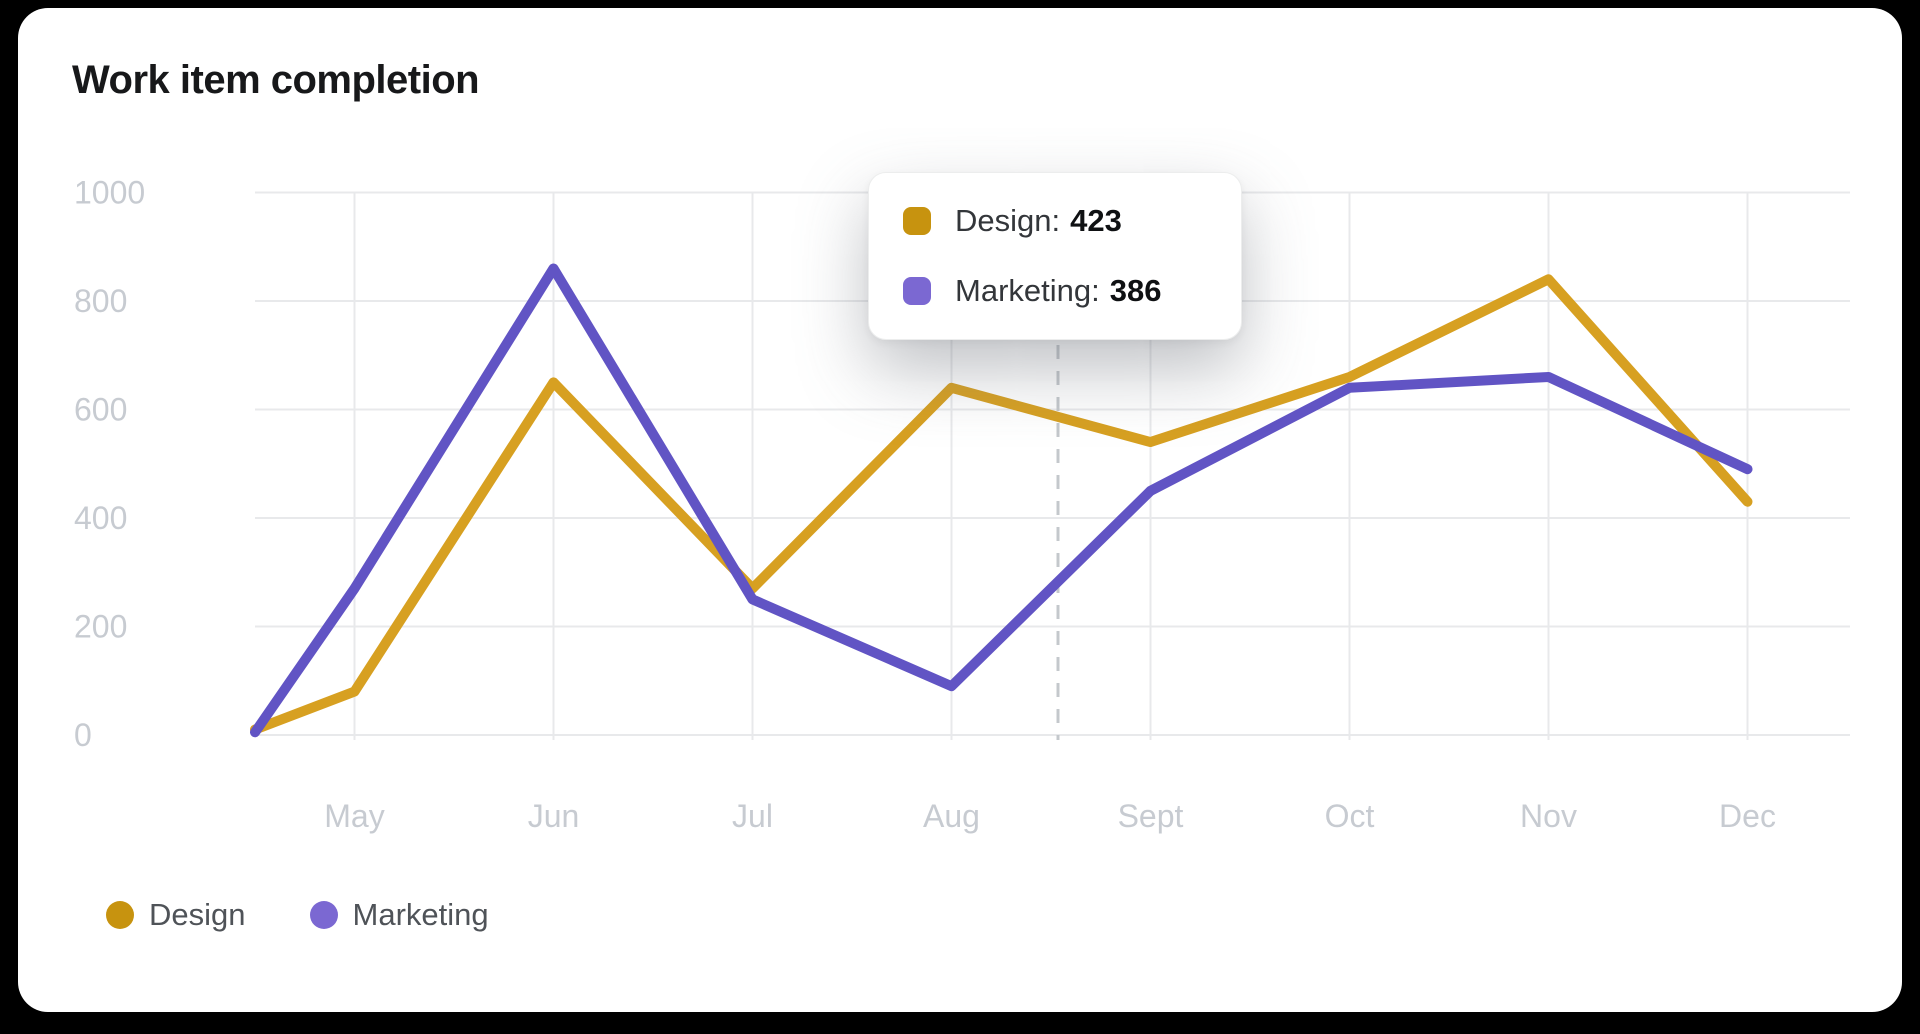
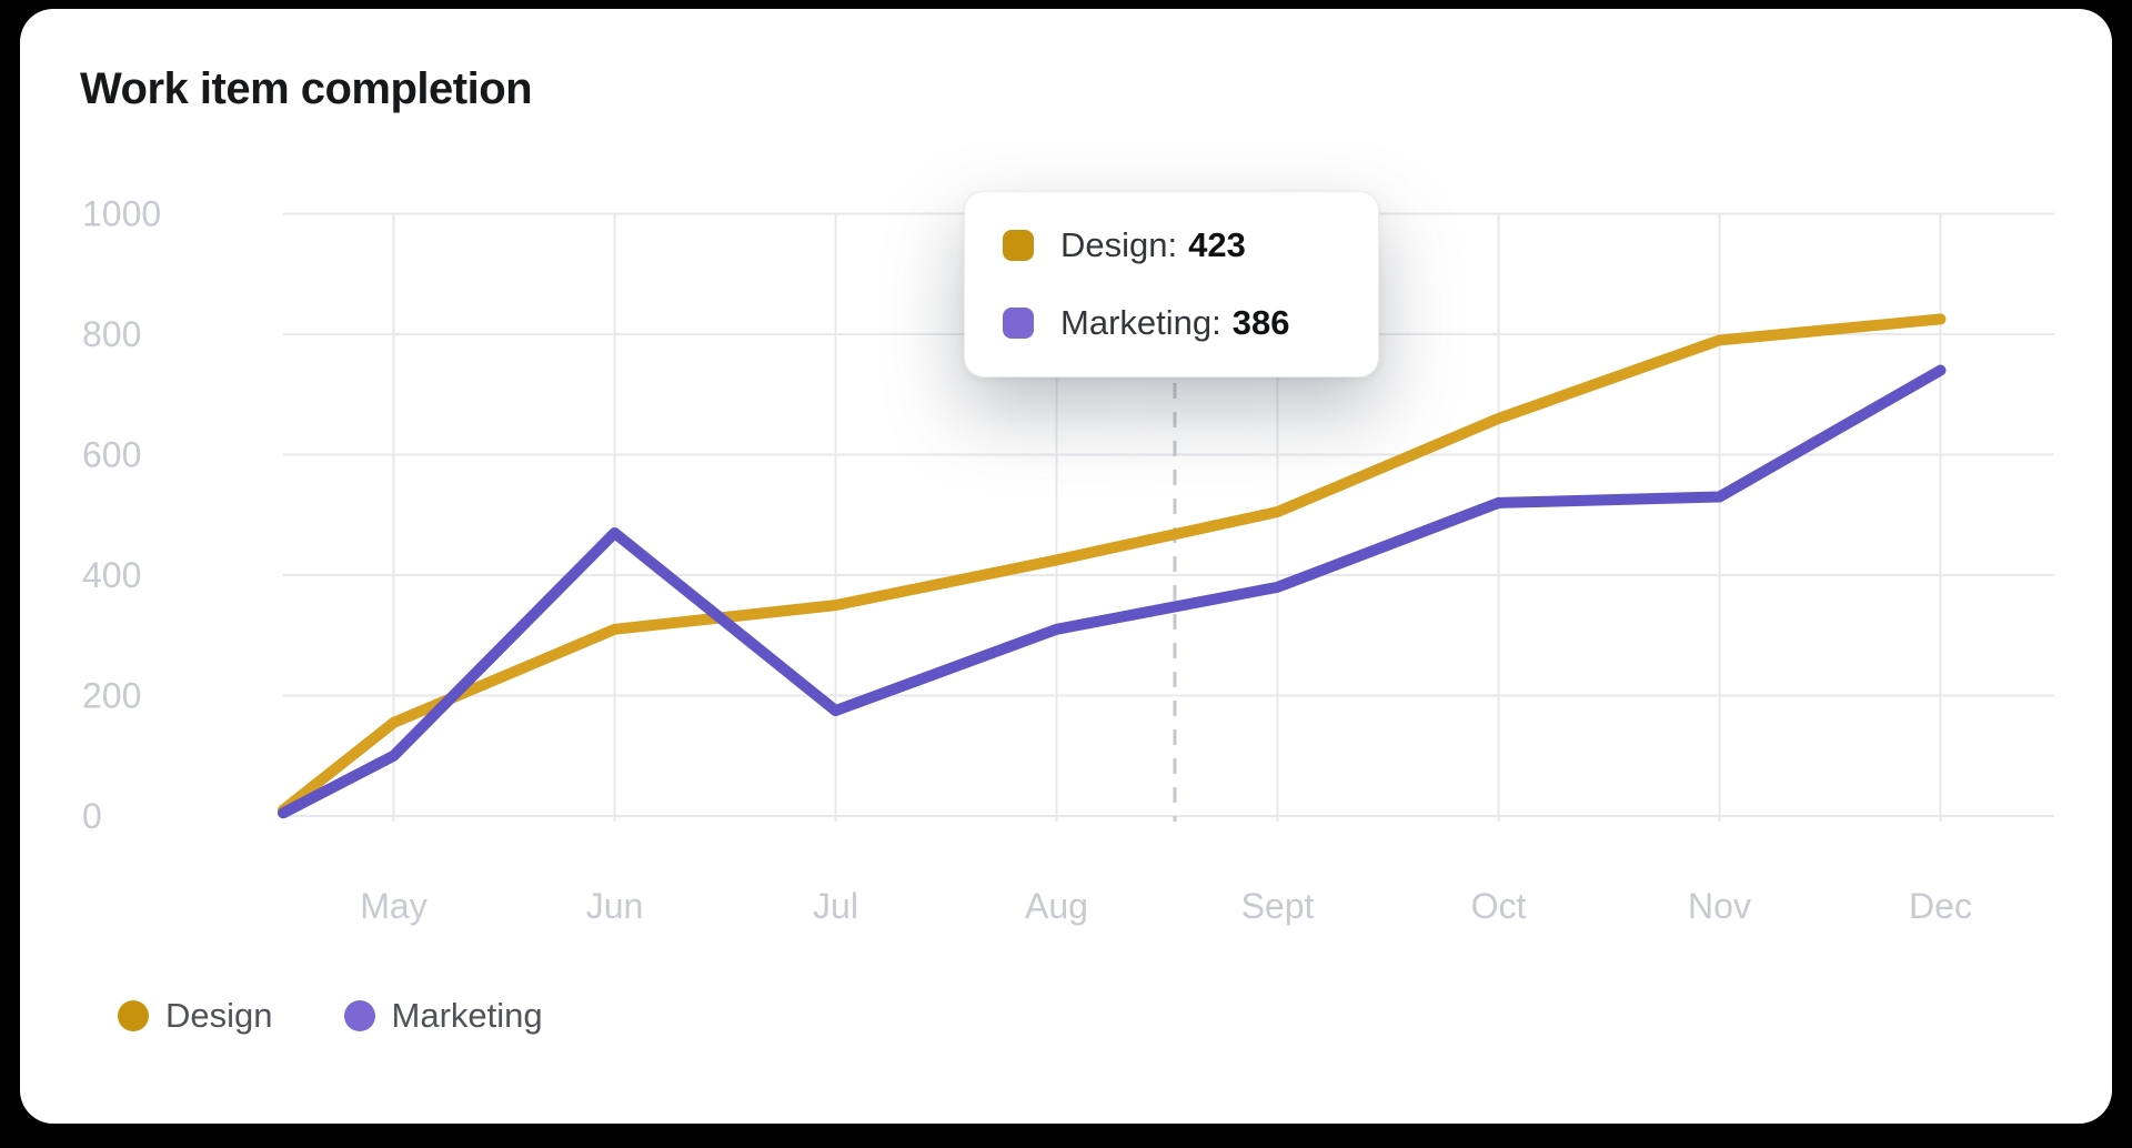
Design/May: 80 -> 160
Marketing/May: 270 -> 100
Design/Jun: 650 -> 310
Marketing/Jun: 860 -> 470
Design/Jul: 270 -> 350
Marketing/Jul: 250 -> 180
Design/Aug: 640 -> 420
Marketing/Aug: 90 -> 310
Design/Sept: 540 -> 500
Marketing/Sept: 450 -> 380
Marketing/Oct: 640 -> 520
Design/Nov: 840 -> 790
Marketing/Nov: 660 -> 530
Design/Dec: 430 -> 820
Marketing/Dec: 490 -> 740
